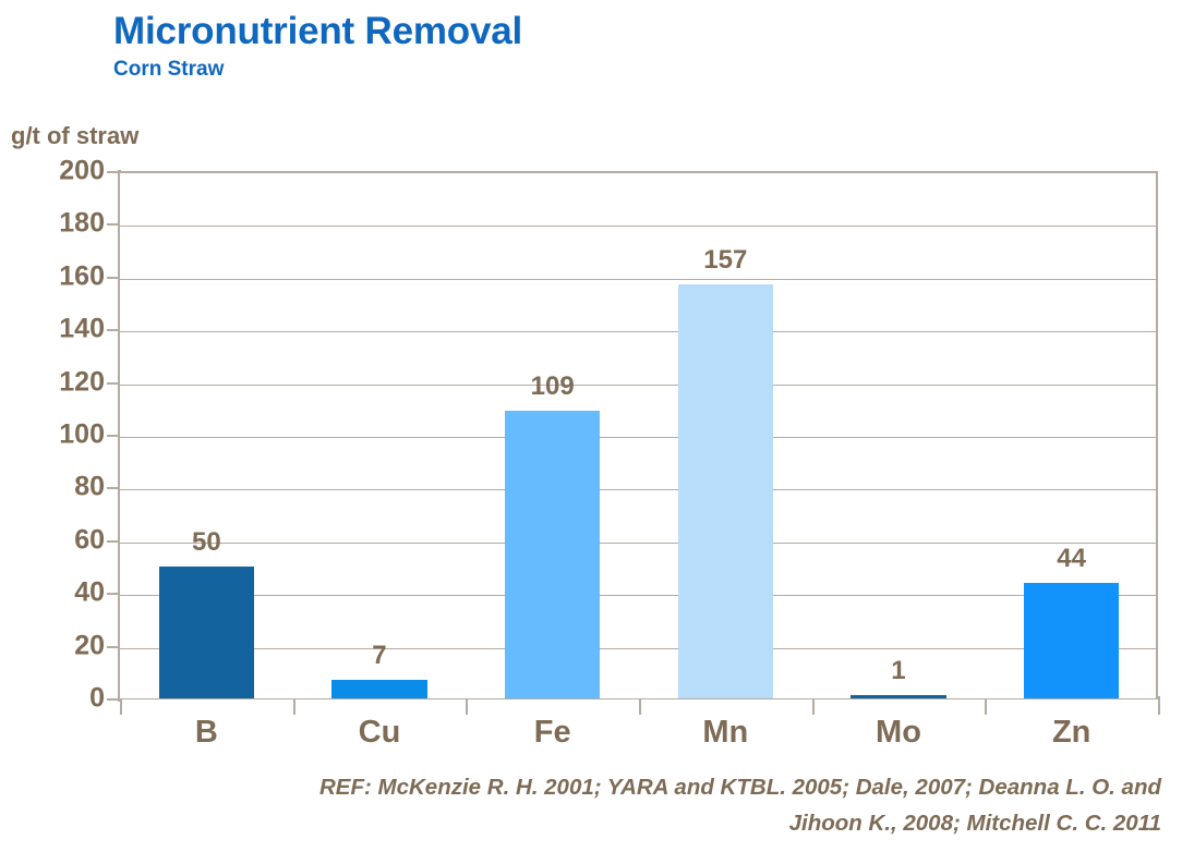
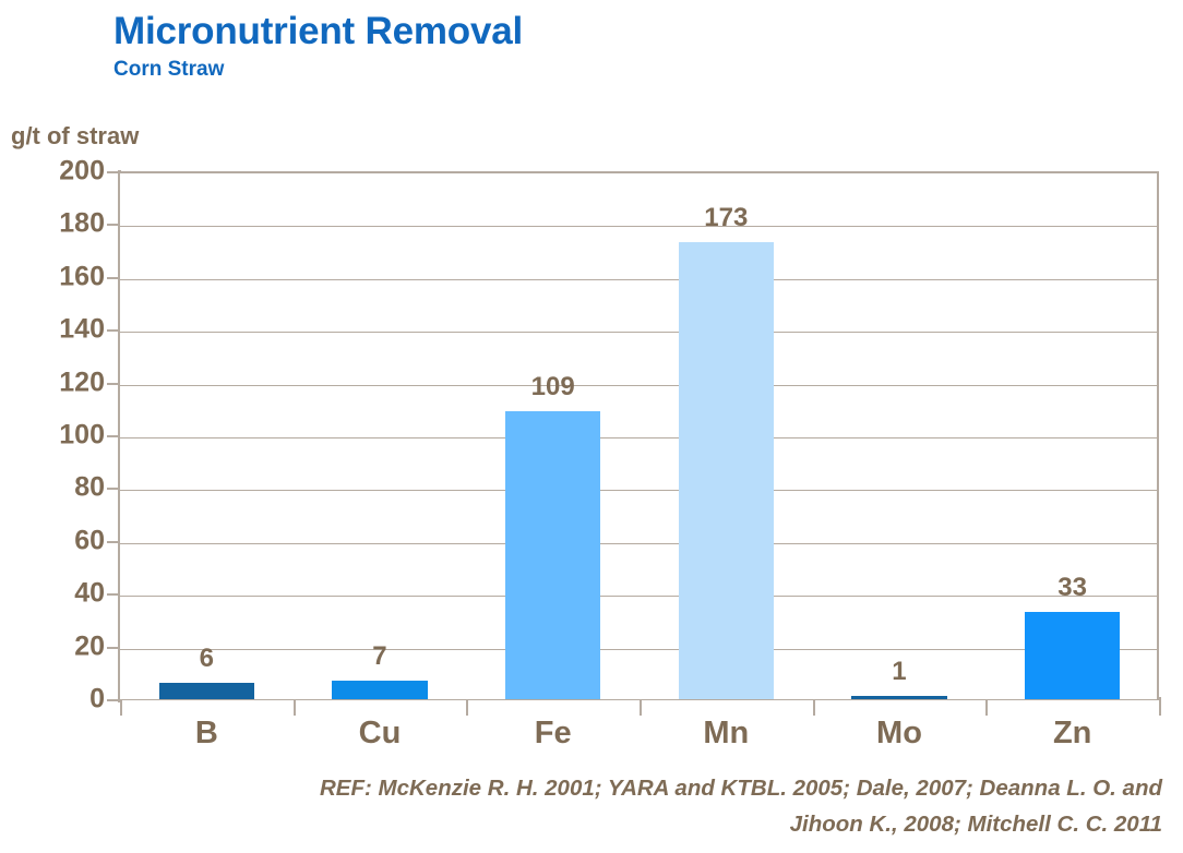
B: 50 -> 6
Mn: 157 -> 173
Zn: 44 -> 33
